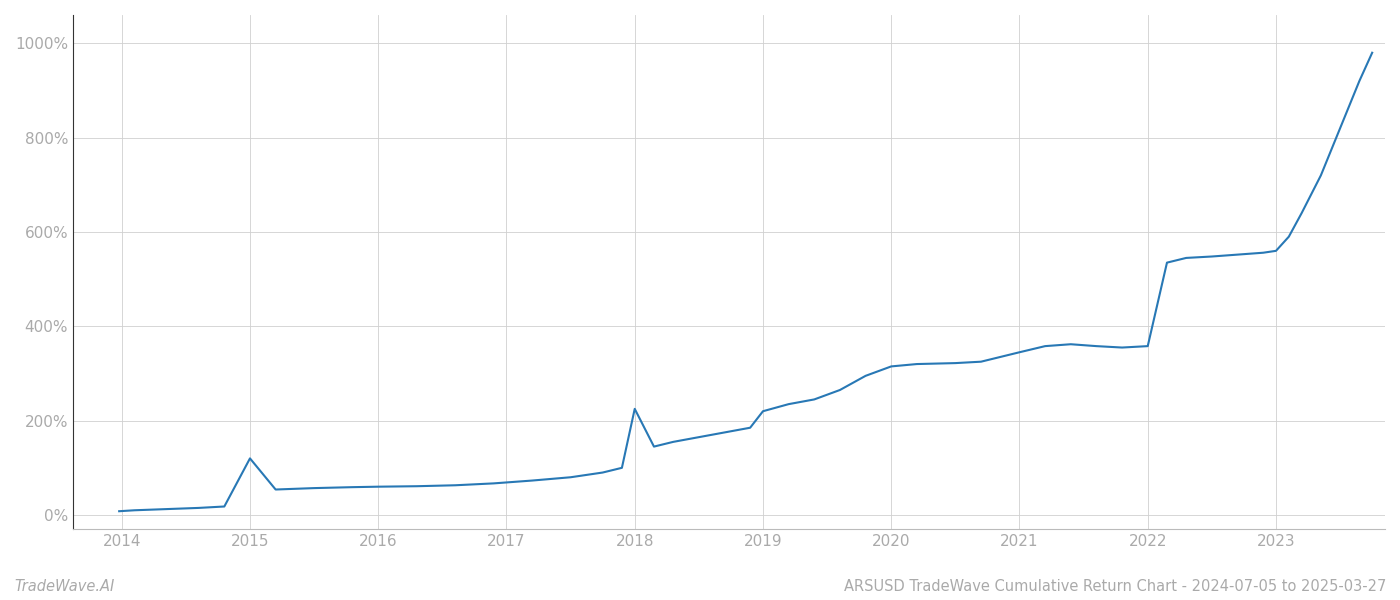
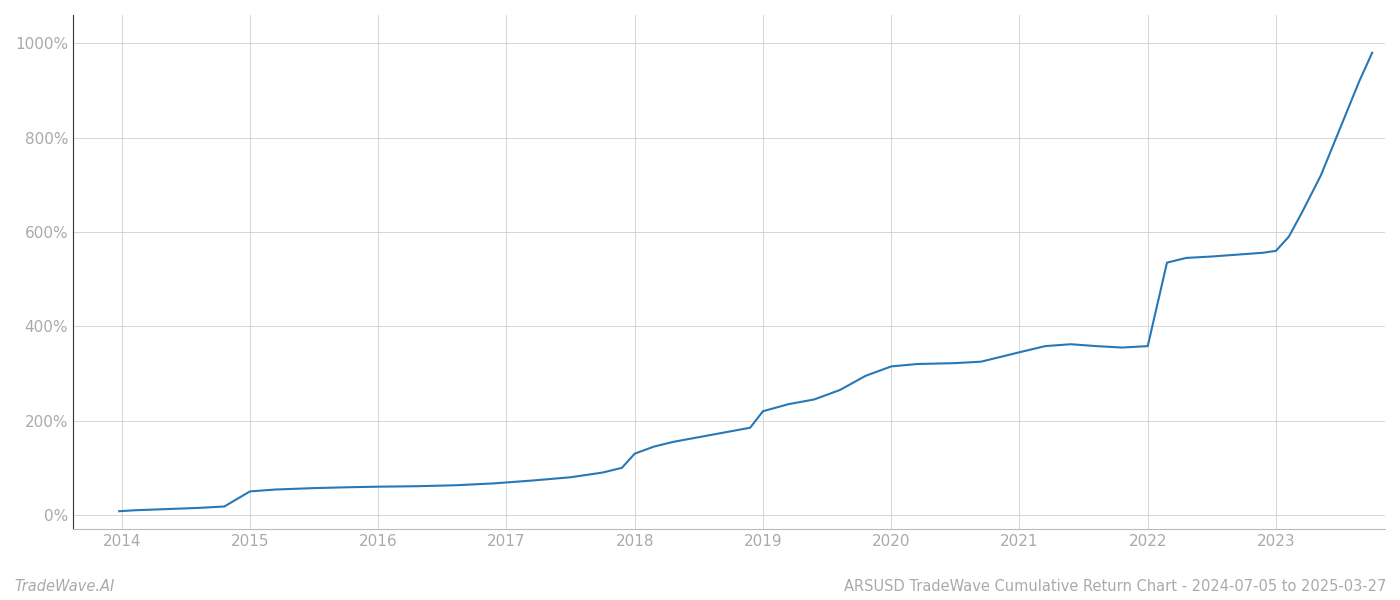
2015: 120% -> 50%
2018: 225% -> 130%
